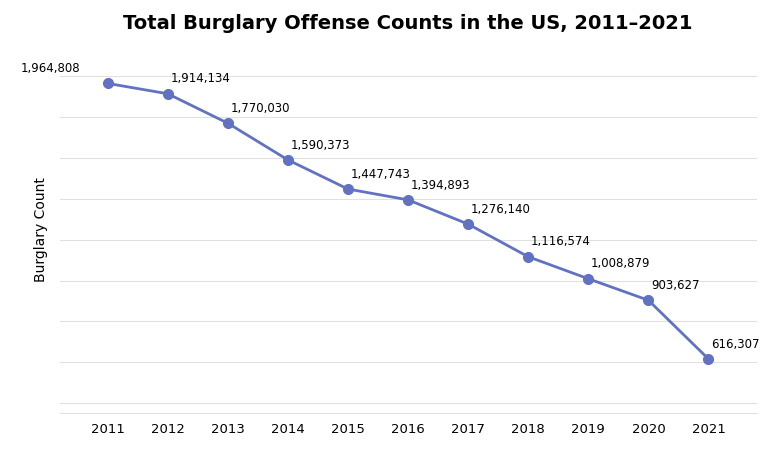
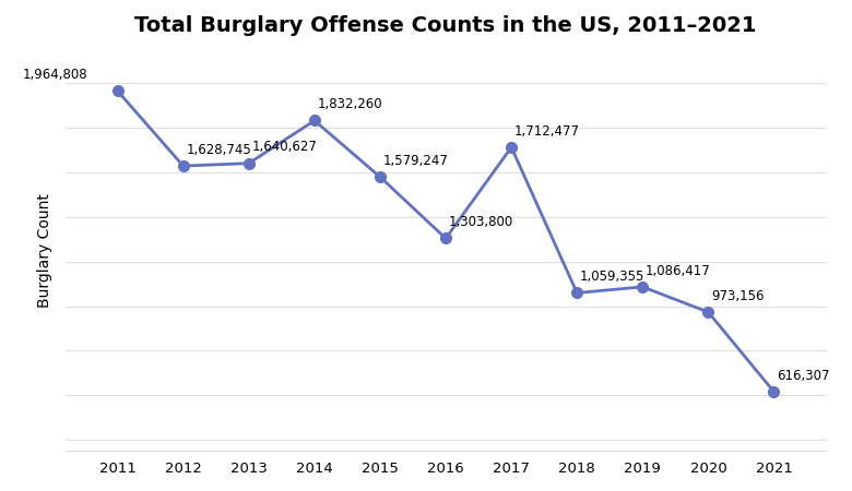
2012: 1,914,134 -> 1,628,745
2013: 1,770,030 -> 1,640,627
2014: 1,590,373 -> 1,832,260
2015: 1,447,743 -> 1,579,247
2016: 1,394,893 -> 1,303,800
2017: 1,276,140 -> 1,712,477
2018: 1,116,574 -> 1,059,355
2019: 1,008,879 -> 1,086,417
2020: 903,627 -> 973,156
